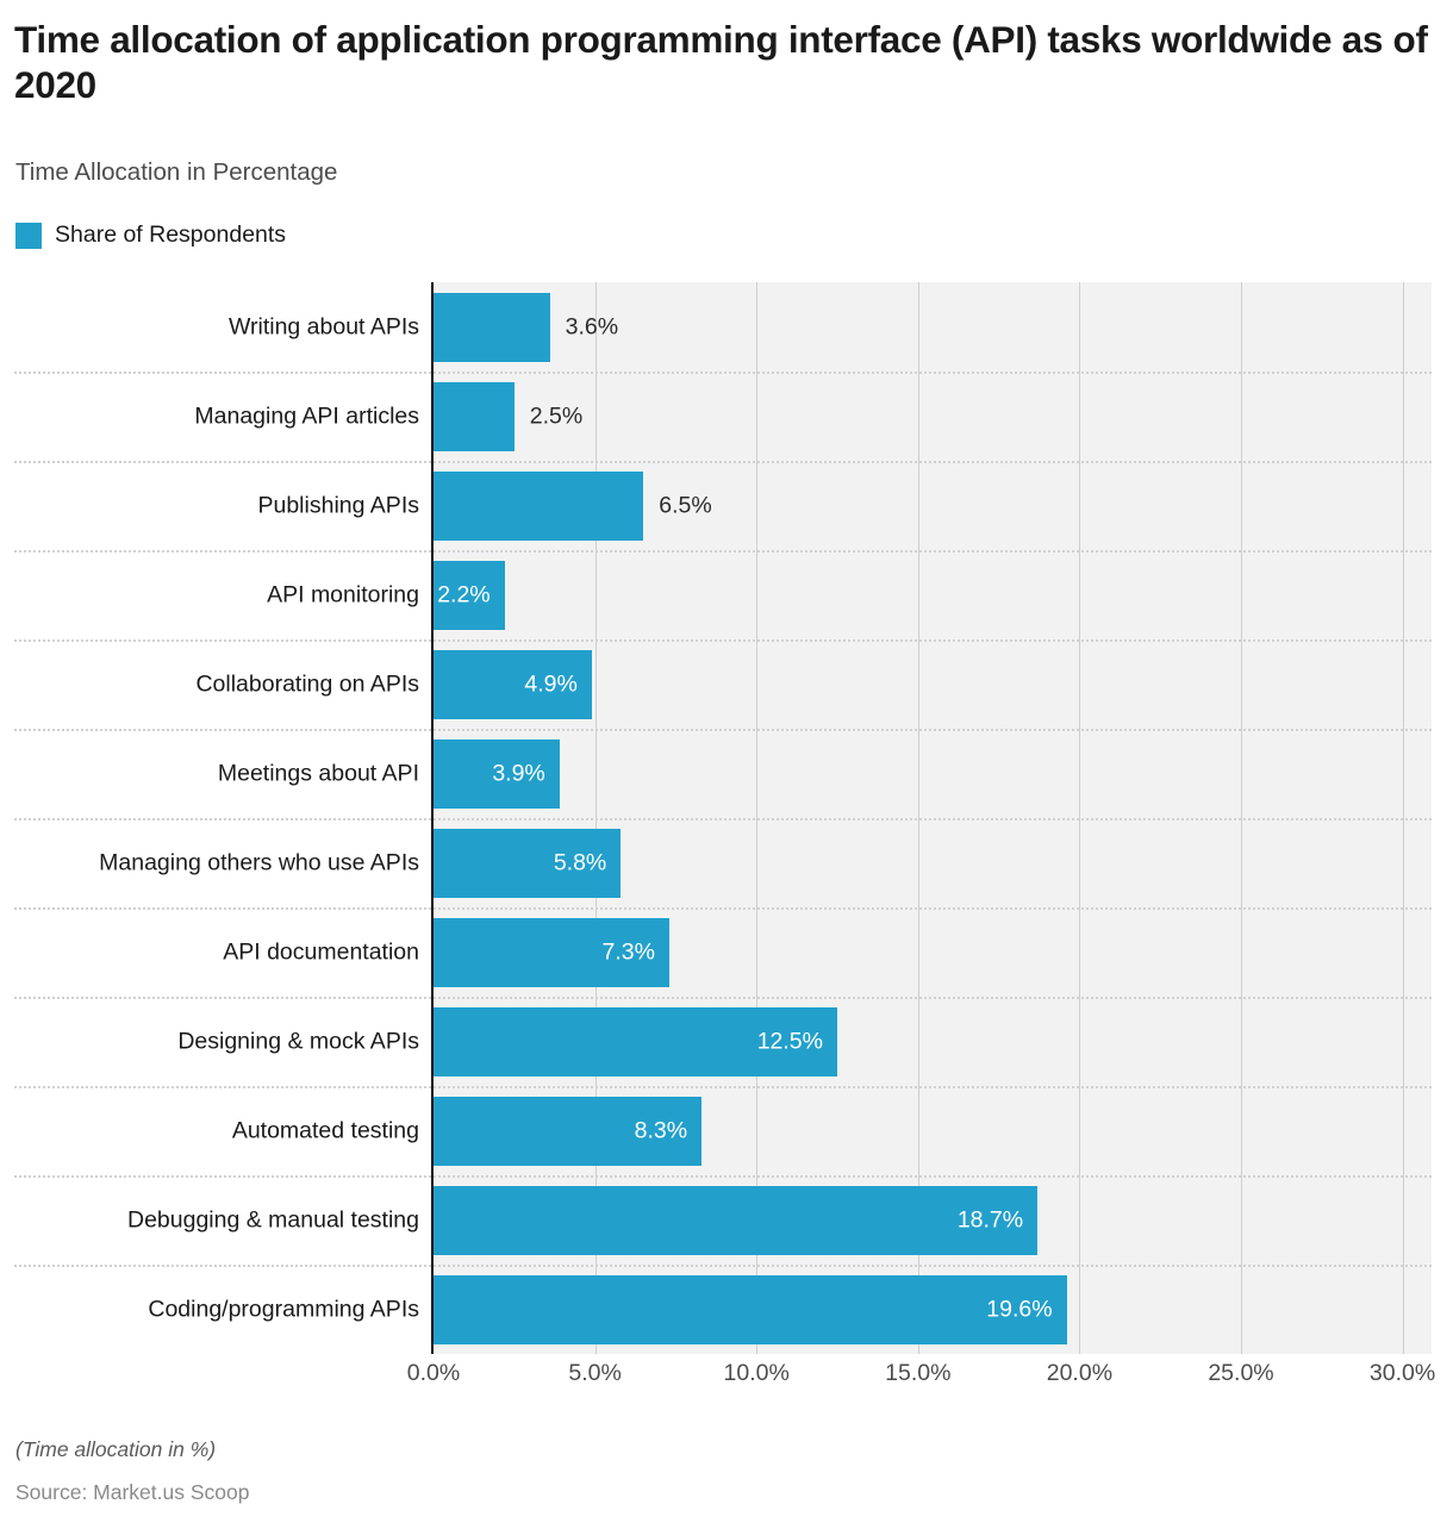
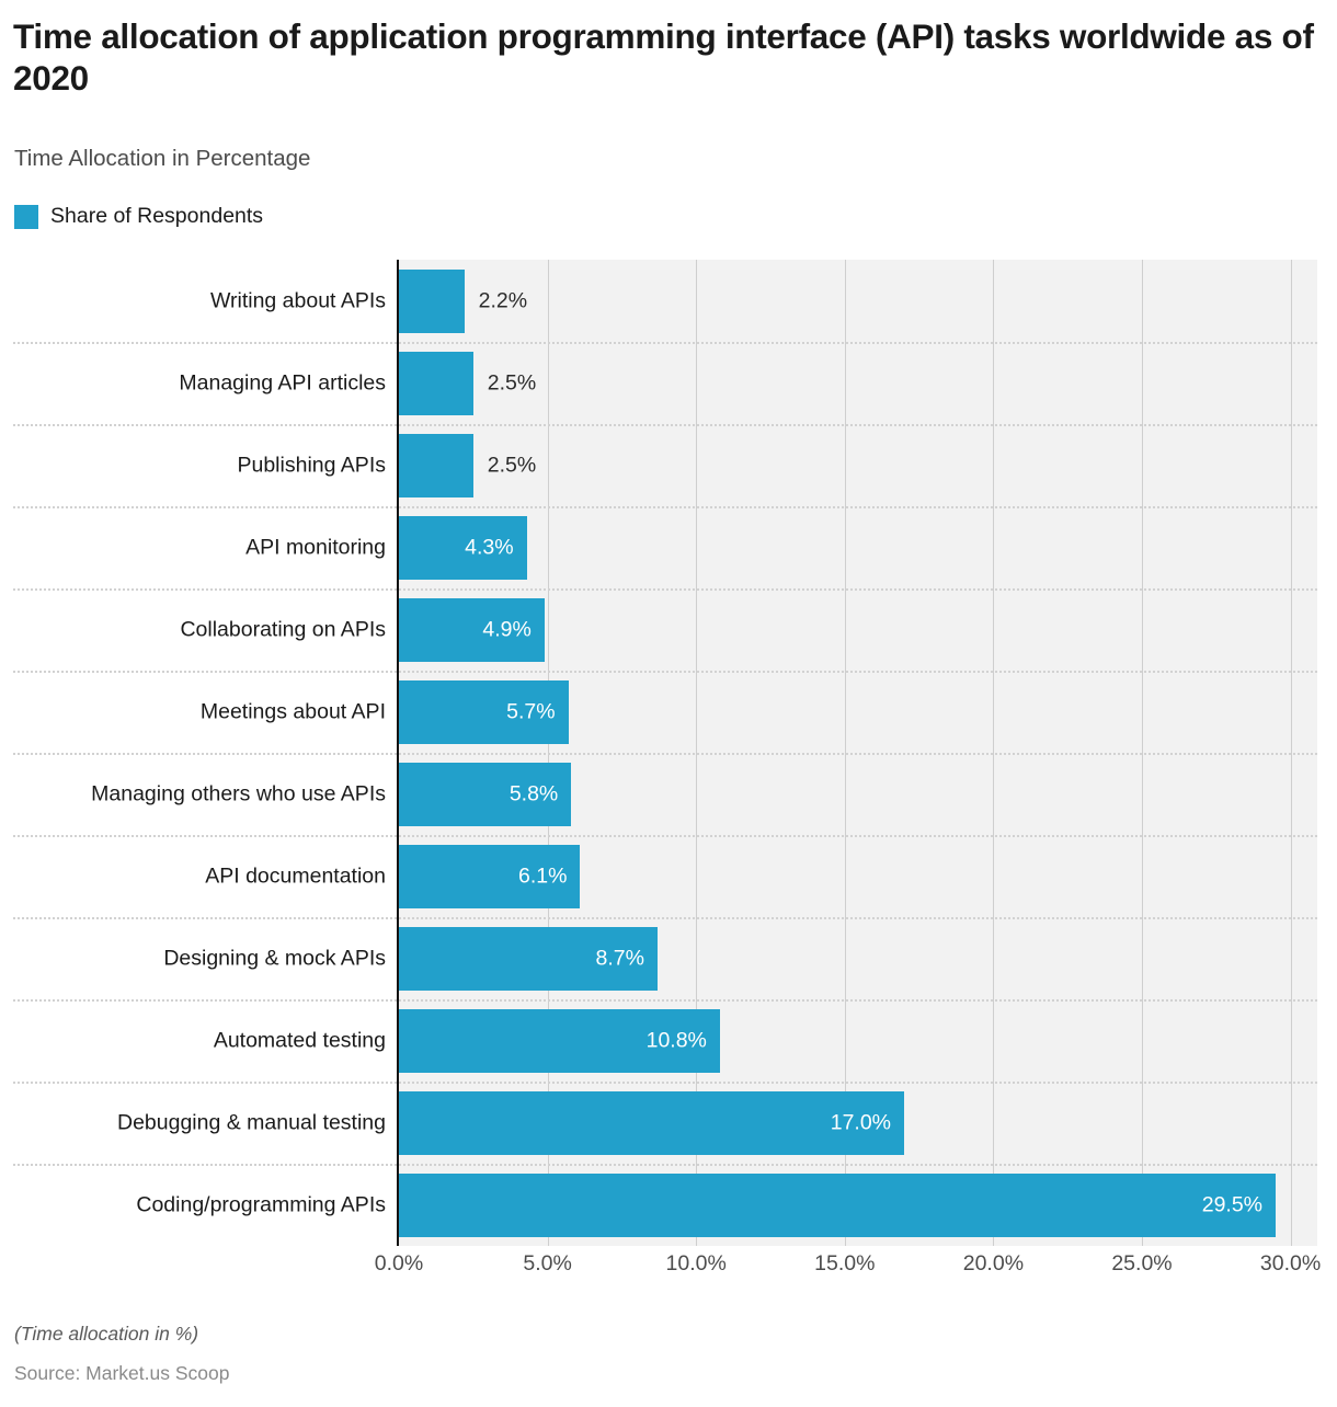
Writing about APIs: 3.6% -> 2.2%
Publishing APIs: 6.5% -> 2.5%
API monitoring: 2.2% -> 4.3%
Meetings about API: 3.9% -> 5.7%
API documentation: 7.3% -> 6.1%
Designing & mock APIs: 12.5% -> 8.7%
Automated testing: 8.3% -> 10.8%
Debugging & manual testing: 18.7% -> 17.0%
Coding/programming APIs: 19.6% -> 29.5%
